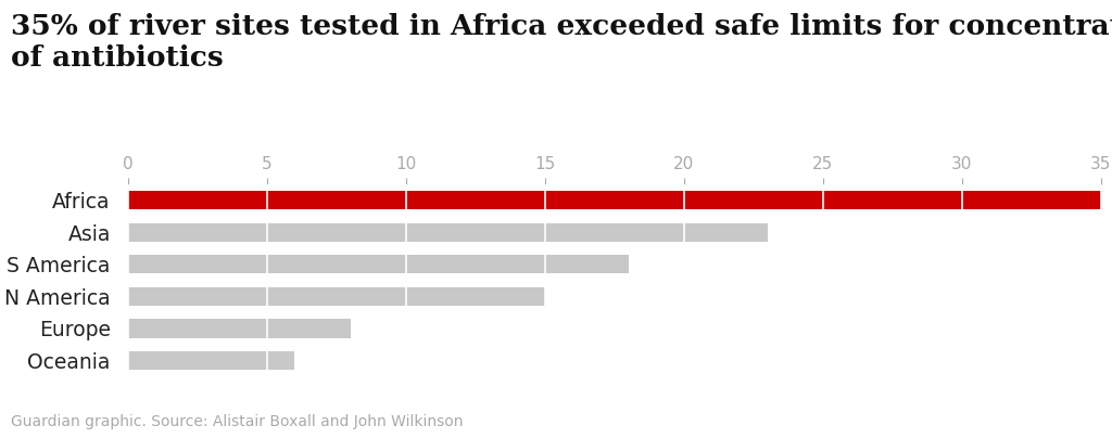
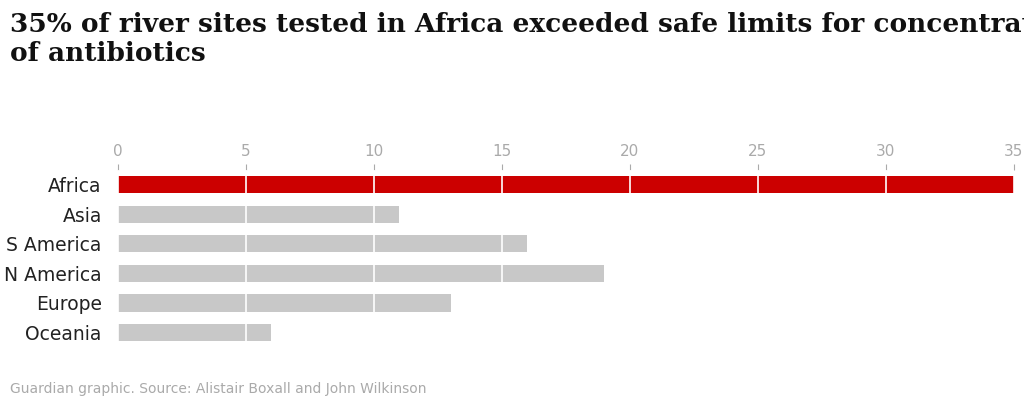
Asia: 23 -> 11
S America: 18 -> 16
N America: 15 -> 19
Europe: 8 -> 13
